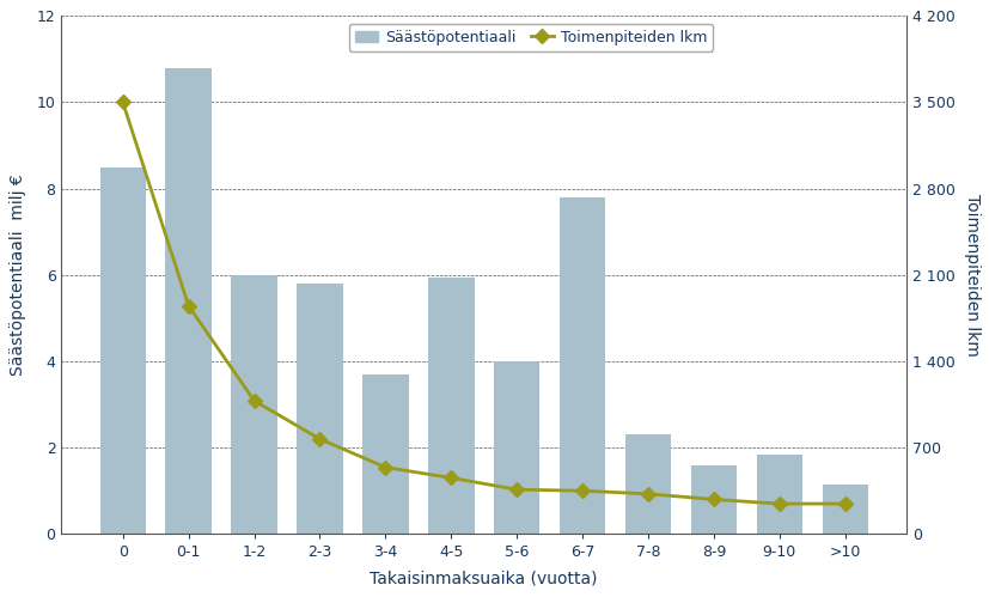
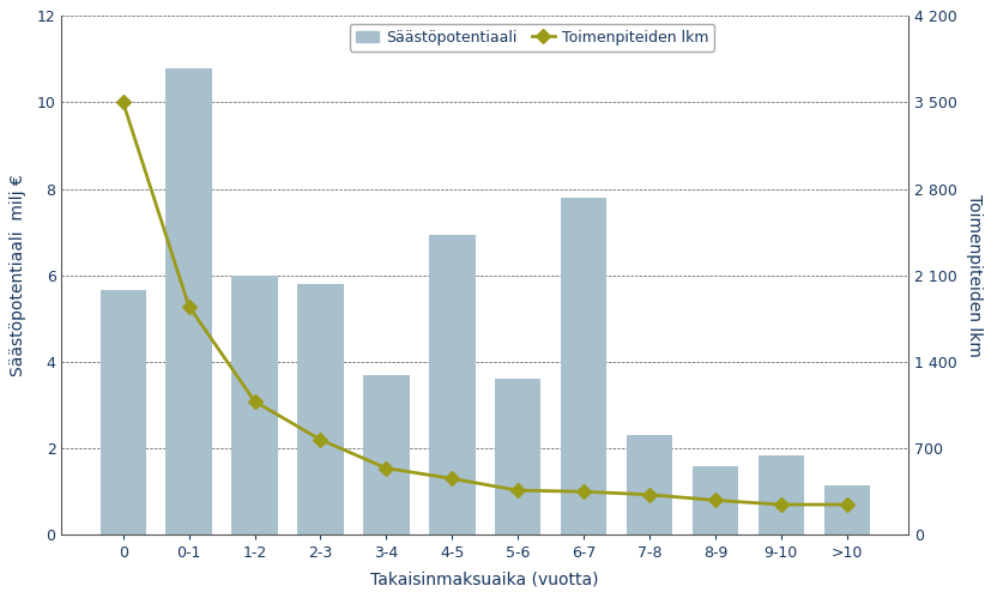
Säästöpotentiaali/0: 8.50 -> 5.65
Säästöpotentiaali/4-5: 5.95 -> 6.95
Säästöpotentiaali/5-6: 4.00 -> 3.60
